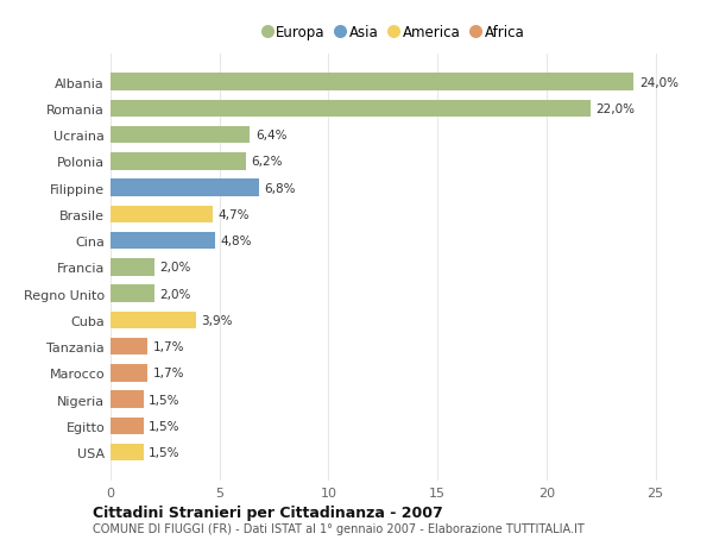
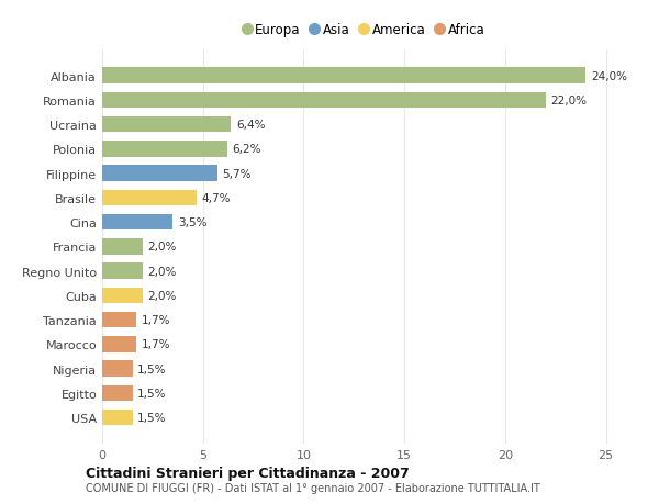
Filippine: 6,8% -> 5,7%
Cina: 4,8% -> 3,5%
Cuba: 3,9% -> 2,0%
